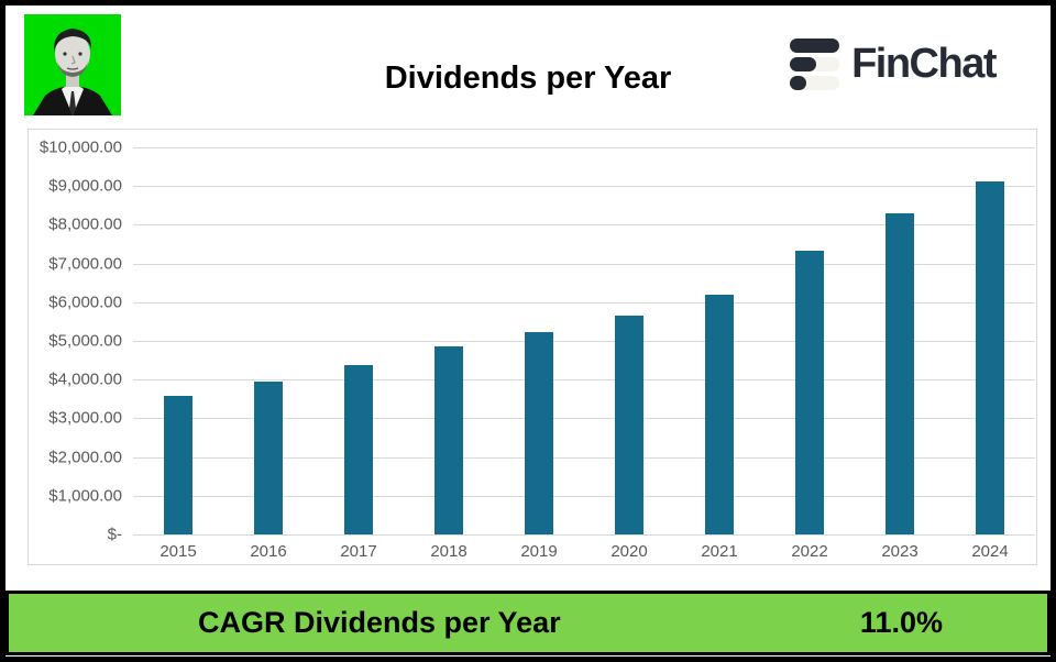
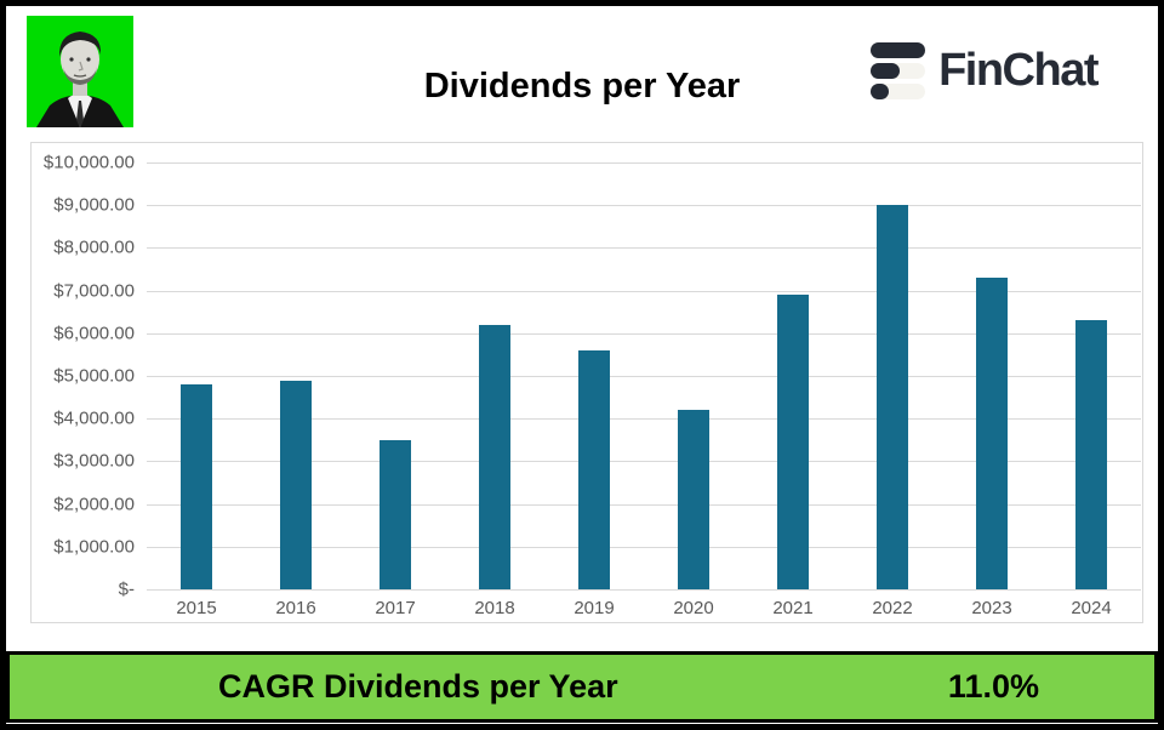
2015: $3600 -> $4800
2016: $3900 -> $4900
2017: $4400 -> $3500
2018: $4800 -> $6200
2019: $5200 -> $5600
2020: $5700 -> $4200
2021: $6200 -> $6900
2022: $7300 -> $9000
2023: $8300 -> $7300
2024: $9100 -> $6300
